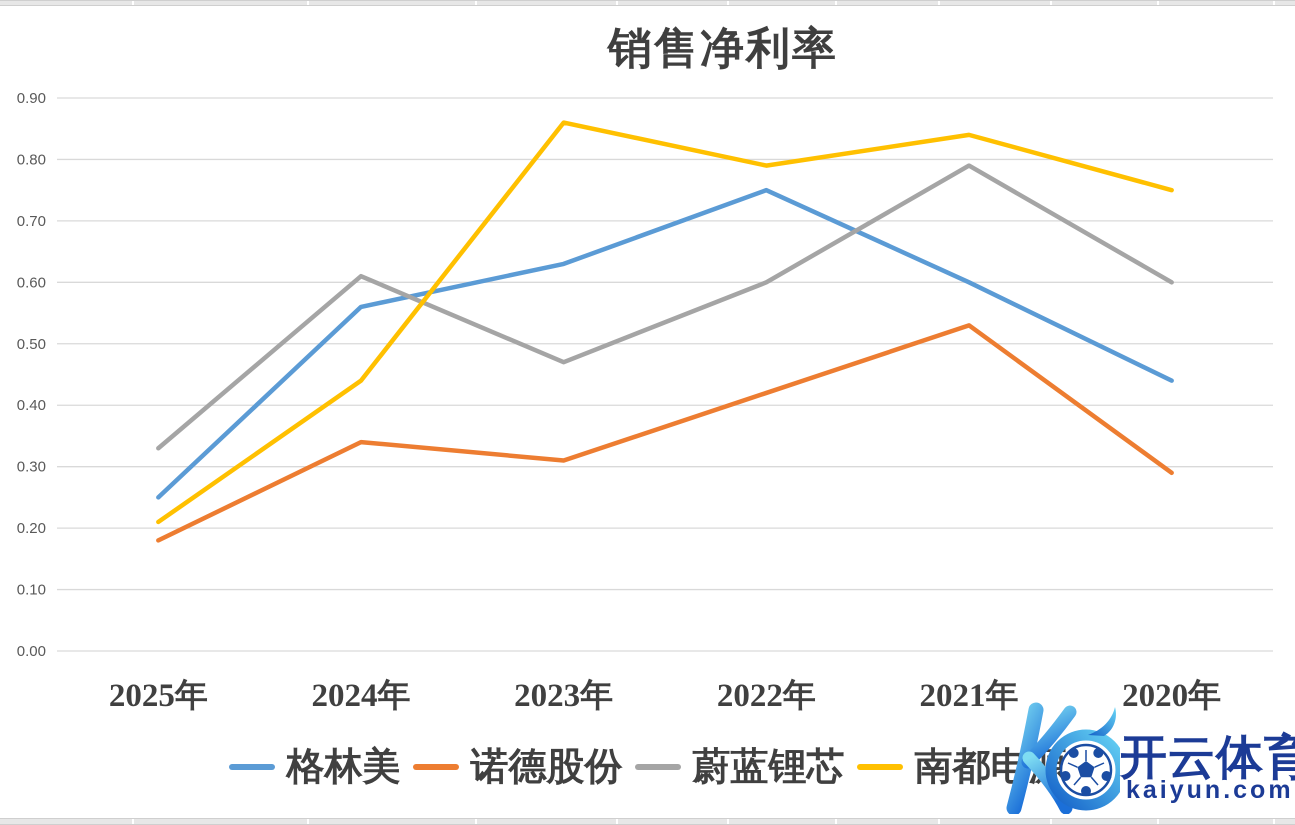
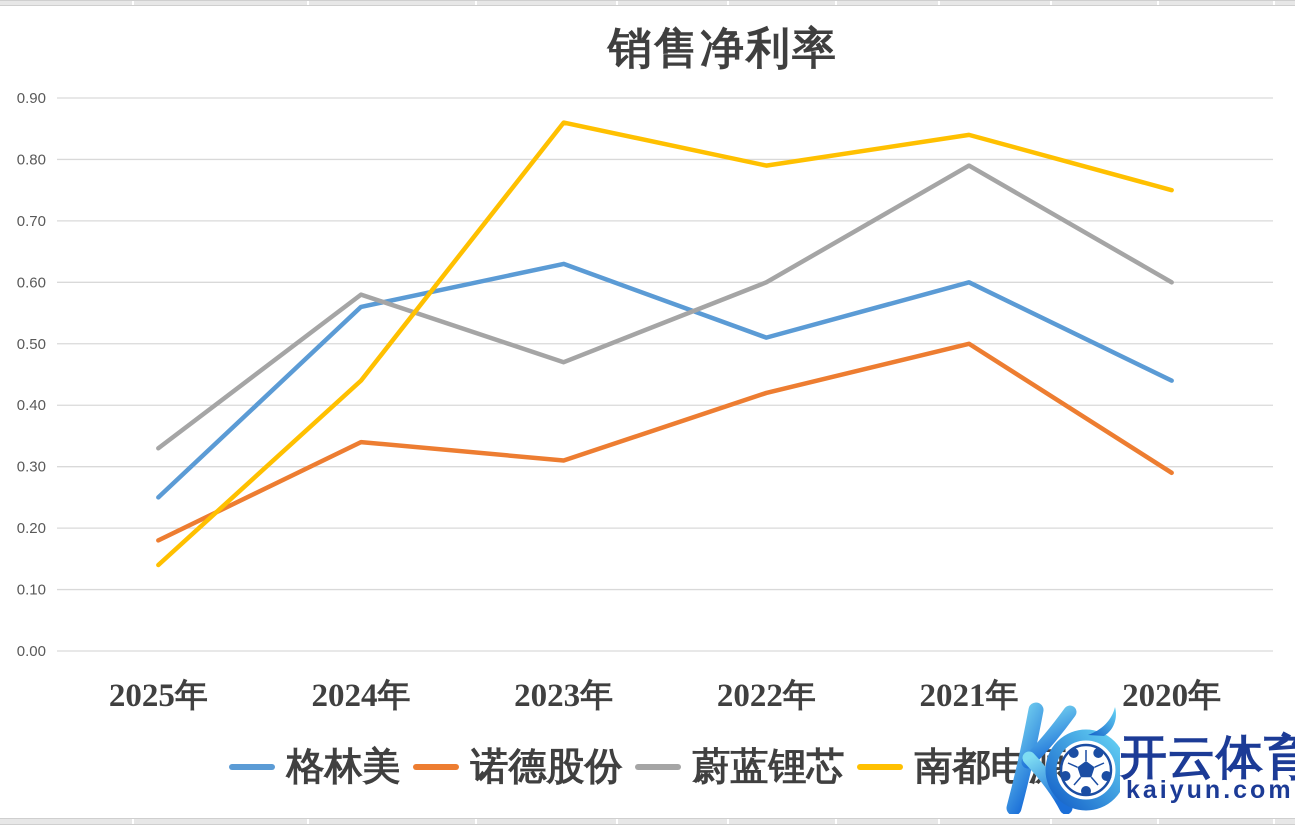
南都电源/2025年: 0.21 -> 0.14
蔚蓝锂芯/2024年: 0.61 -> 0.58
格林美/2022年: 0.75 -> 0.51
诺德股份/2021年: 0.53 -> 0.50
